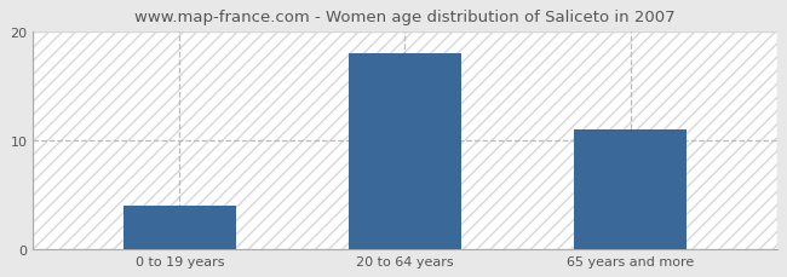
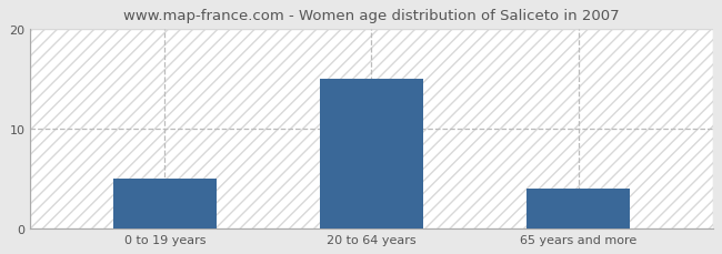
0 to 19 years: 4 -> 5
20 to 64 years: 18 -> 15
65 years and more: 11 -> 4
